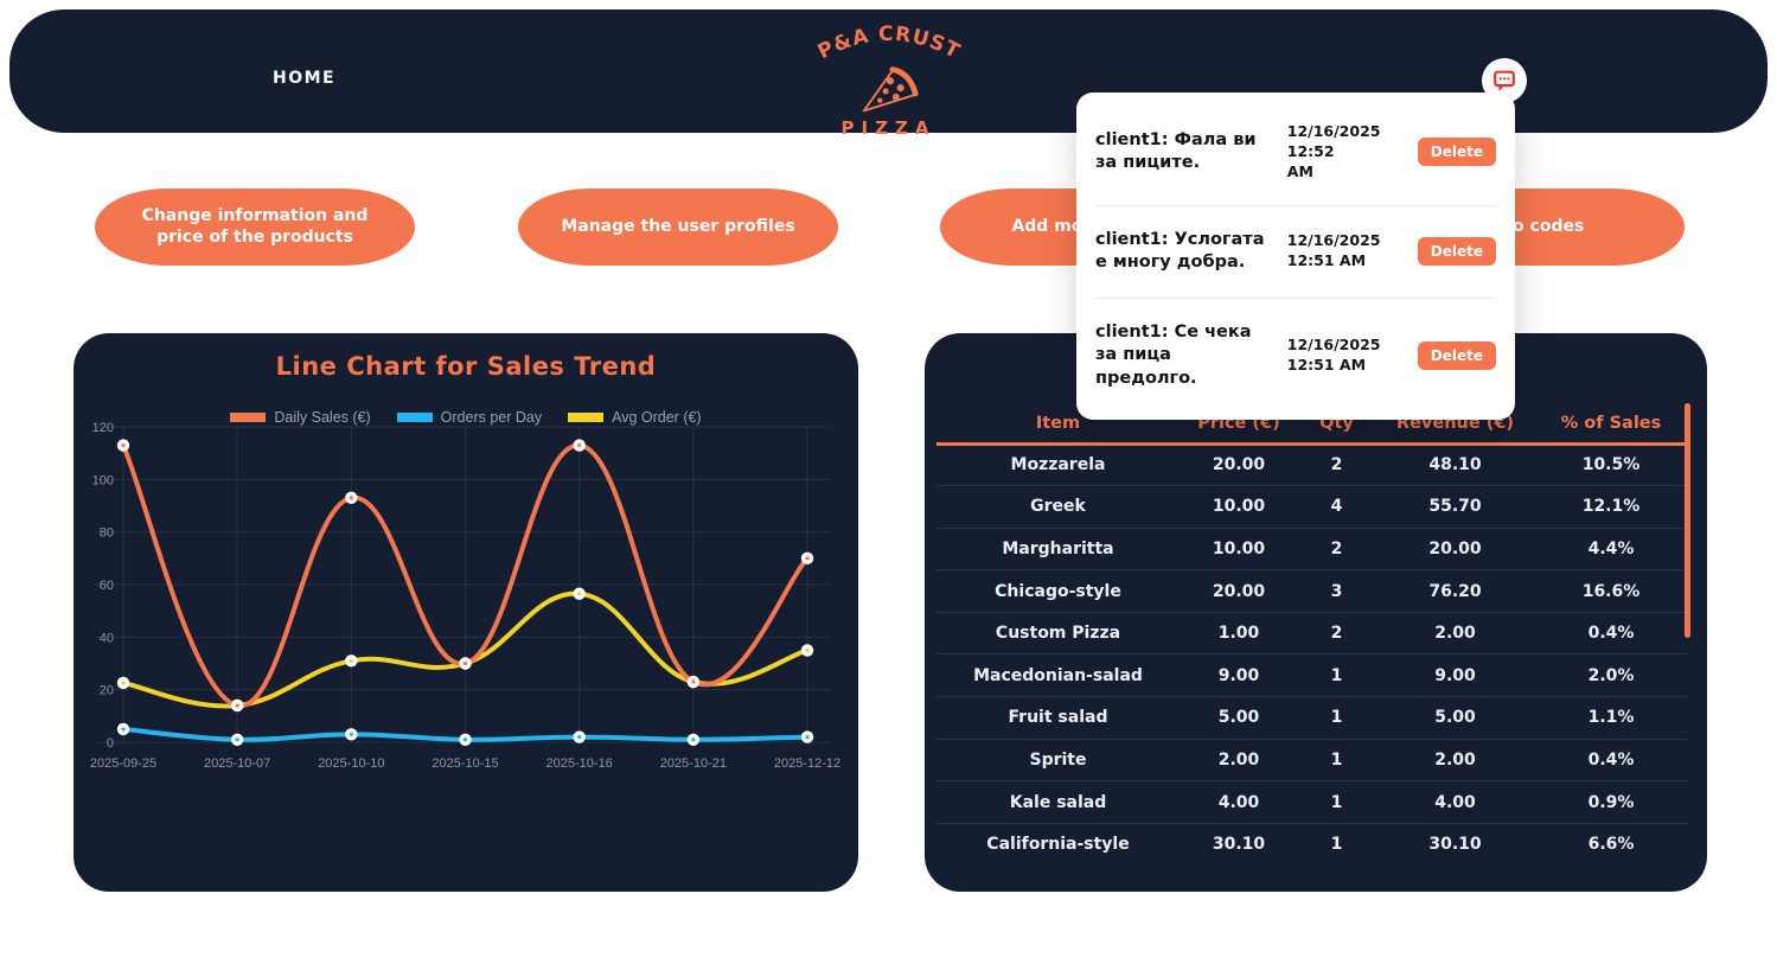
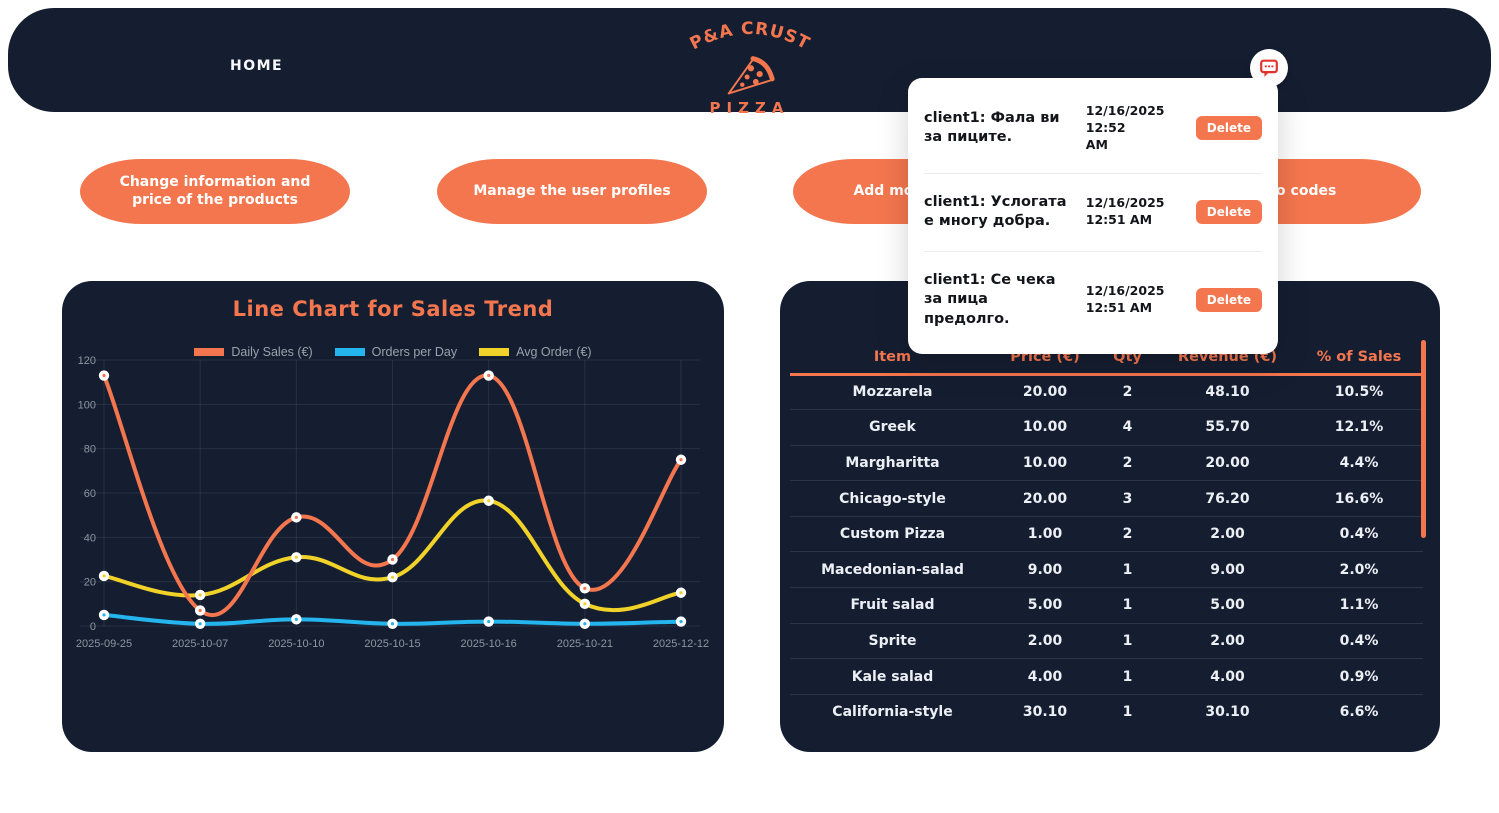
Daily Sales (€)/2025-10-07: 14 -> 7
Daily Sales (€)/2025-10-10: 93 -> 49
Avg Order (€)/2025-10-15: 30 -> 22
Daily Sales (€)/2025-10-21: 23 -> 17
Avg Order (€)/2025-10-21: 23 -> 10
Daily Sales (€)/2025-12-12: 70 -> 75
Avg Order (€)/2025-12-12: 35 -> 15
